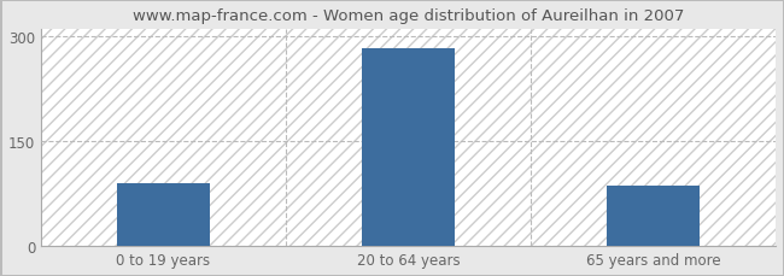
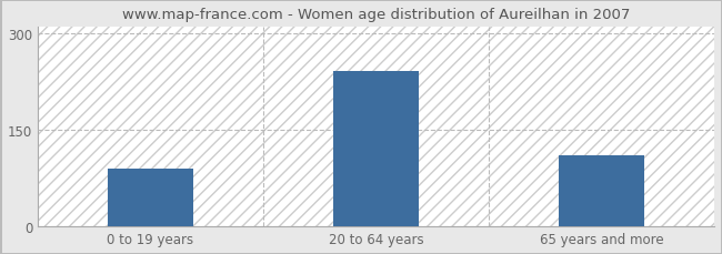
20 to 64 years: 283 -> 242
65 years and more: 86 -> 110
